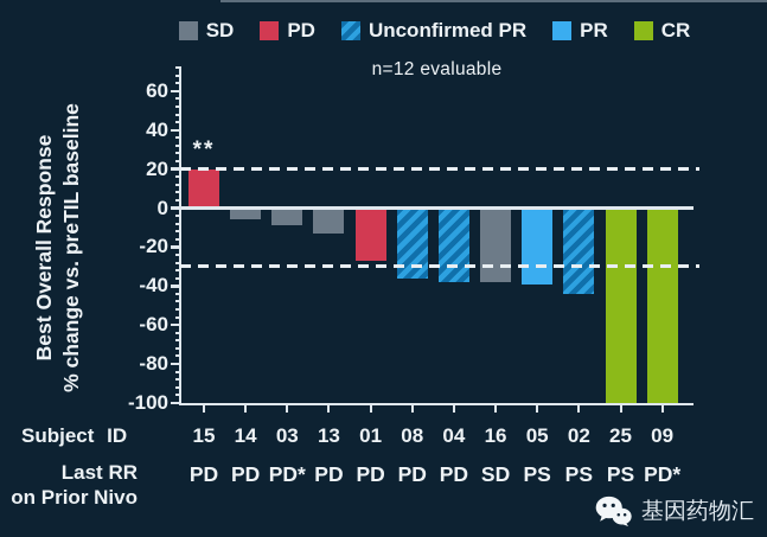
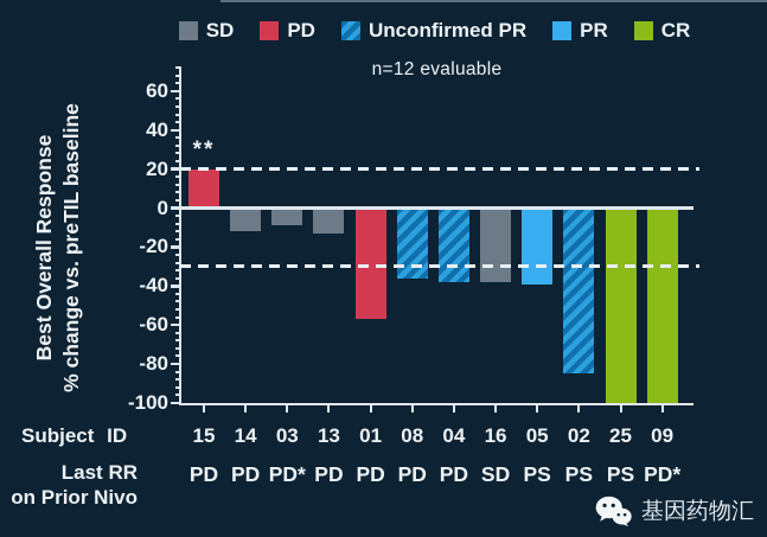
14: -6 -> -12
01: -27 -> -57
02: -44 -> -85
